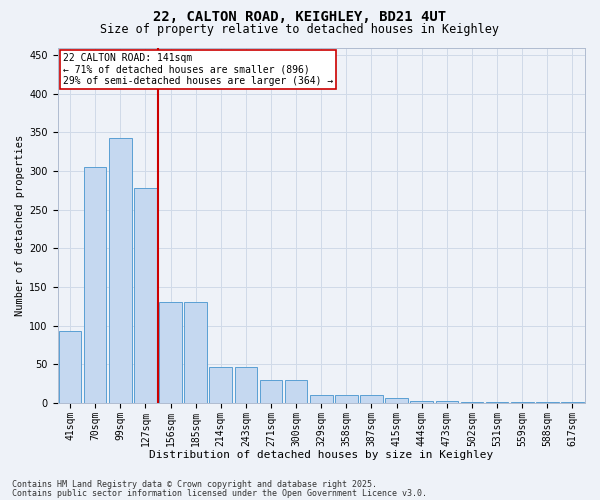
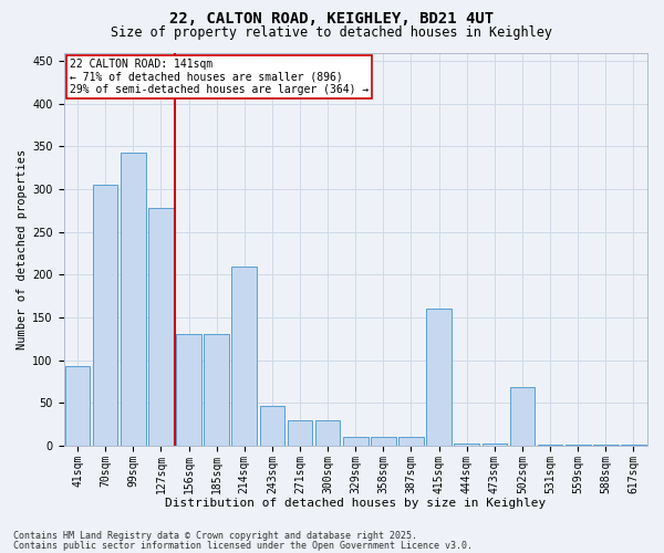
214sqm: 46 -> 210
415sqm: 7 -> 160
502sqm: 1 -> 68
